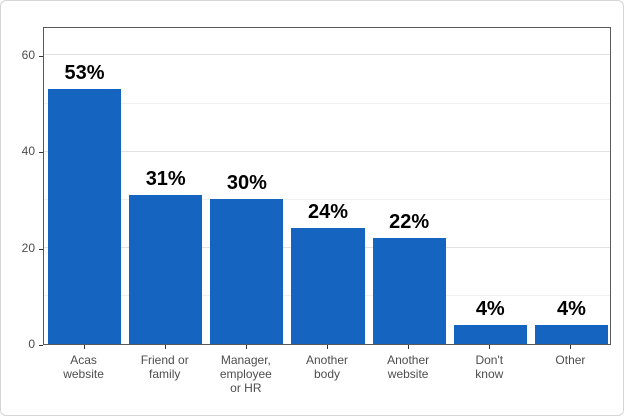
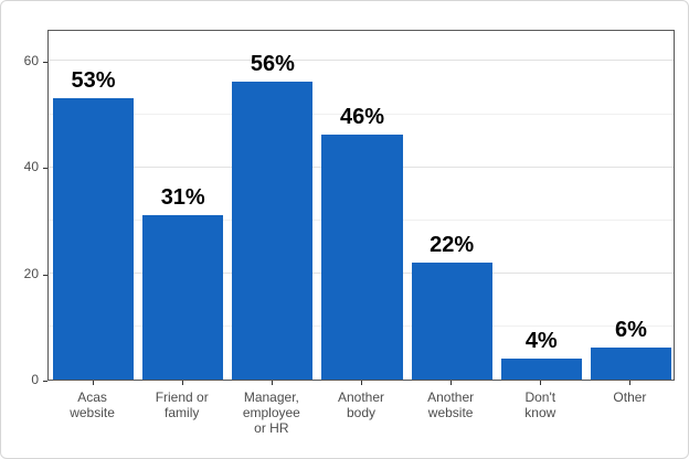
Manager, employee or HR: 30% -> 56%
Another body: 24% -> 46%
Other: 4% -> 6%
